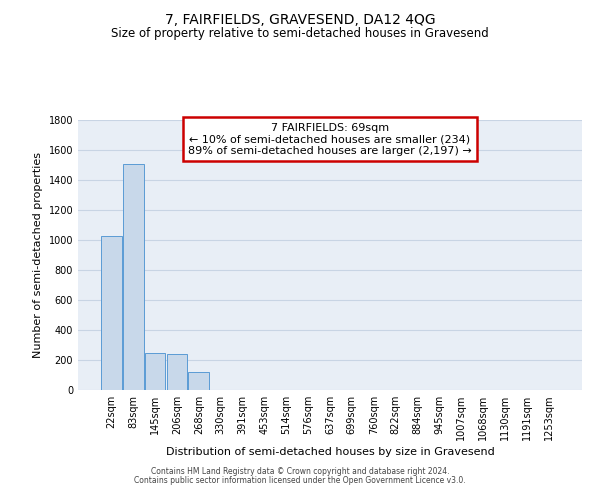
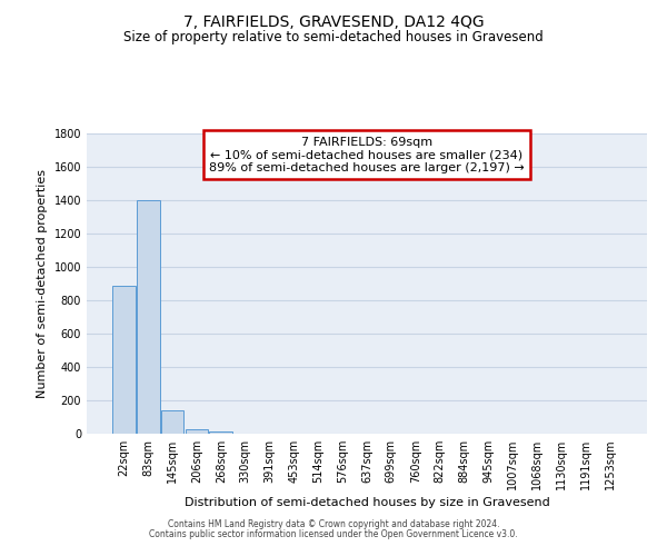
22sqm: 1030 -> 890
83sqm: 1510 -> 1400
145sqm: 250 -> 140
206sqm: 240 -> 30
268sqm: 120 -> 20
